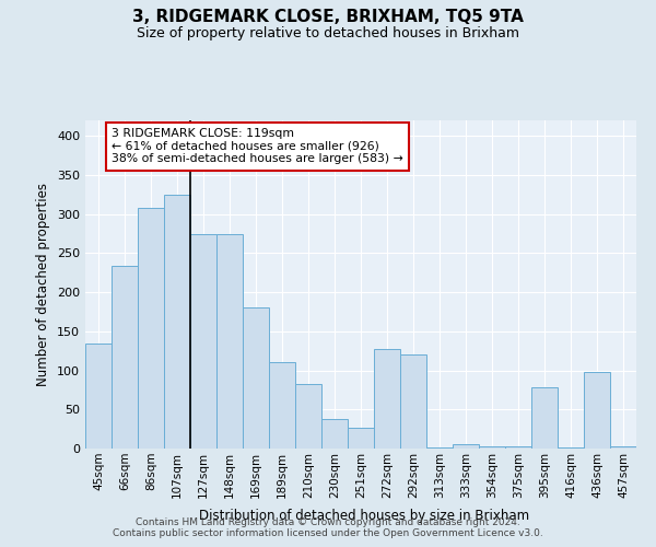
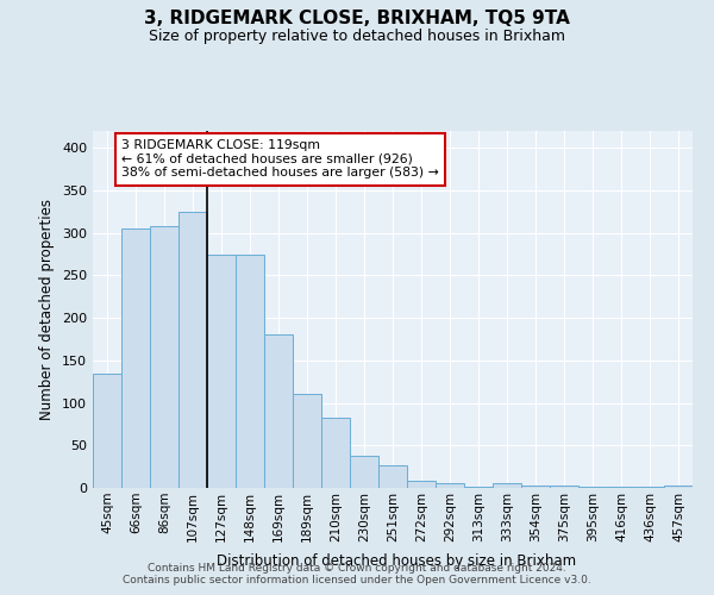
66sqm: 234 -> 305
272sqm: 128 -> 9
292sqm: 120 -> 5
395sqm: 78 -> 2
436sqm: 98 -> 1
